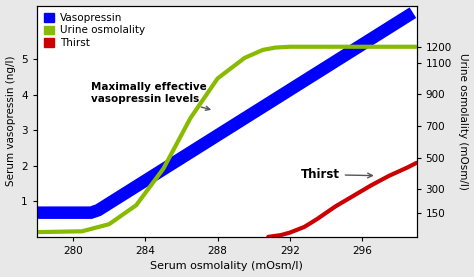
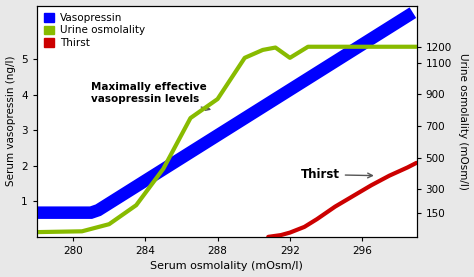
Urine osmolality/288: 1000 -> 870
Urine osmolality/292: 1200 -> 1130
